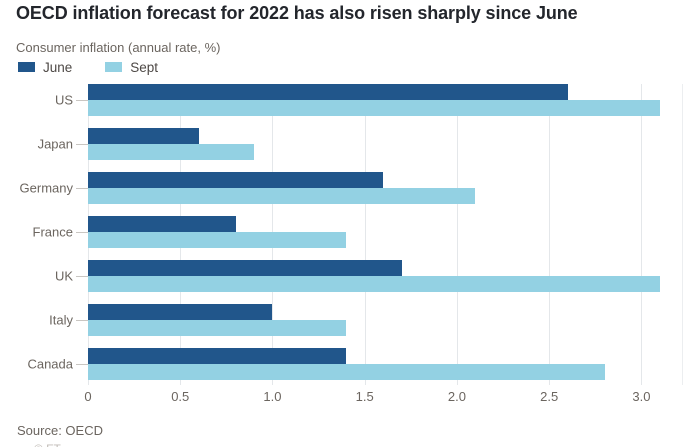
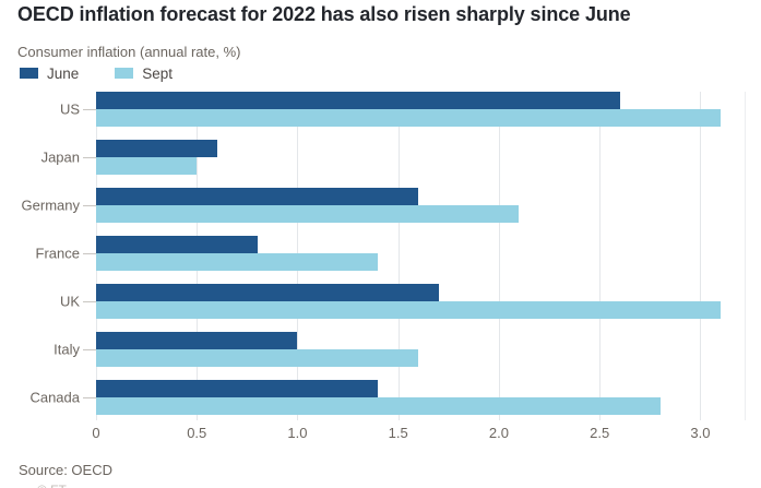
Sept/Japan: 0.9 -> 0.5
Sept/Italy: 1.4 -> 1.6
